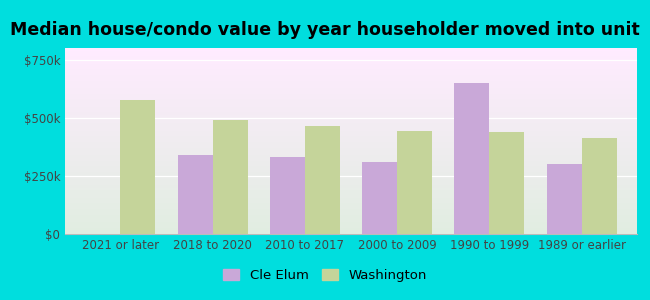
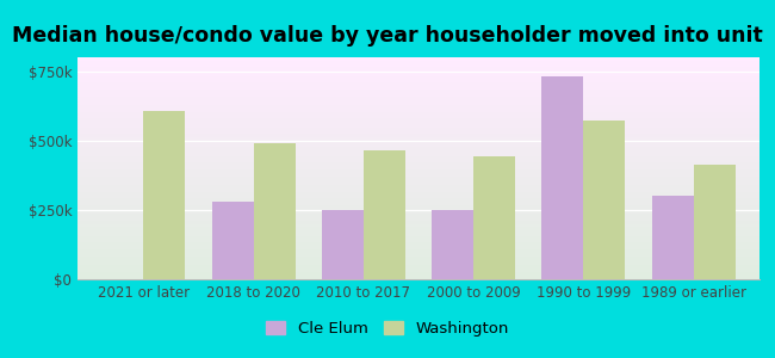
Washington/2021 or later: $575k -> $605k
Cle Elum/2018 to 2020: $340k -> $280k
Cle Elum/2010 to 2017: $330k -> $250k
Cle Elum/2000 to 2009: $310k -> $250k
Cle Elum/1990 to 1999: $650k -> $730k
Washington/1990 to 1999: $440k -> $570k
